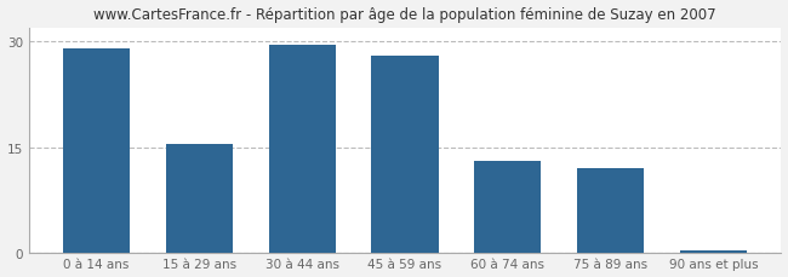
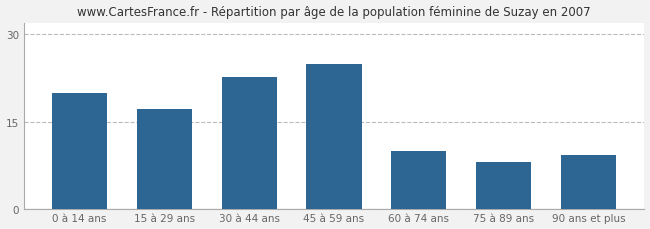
0 à 14 ans: 29.0 -> 20.0
15 à 29 ans: 15.5 -> 17.2
30 à 44 ans: 29.5 -> 22.6
45 à 59 ans: 28.0 -> 25.0
60 à 74 ans: 13.0 -> 10.0
75 à 89 ans: 12.0 -> 8.0
90 ans et plus: 0.3 -> 9.2
